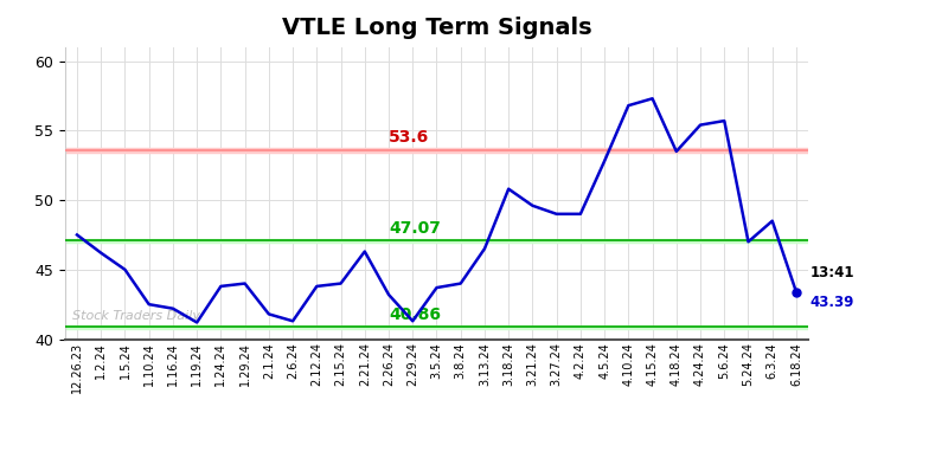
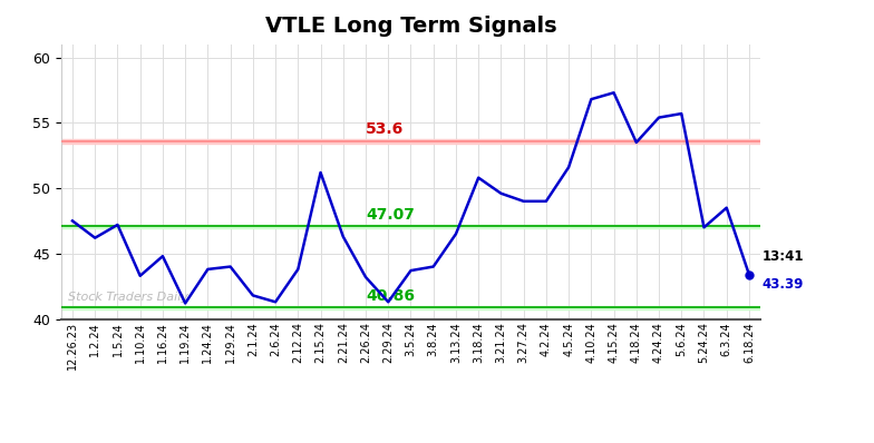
1.5.24: 45.0 -> 47.2
1.10.24: 42.5 -> 43.3
1.16.24: 42.2 -> 44.8
2.15.24: 44.0 -> 51.2
4.5.24: 52.8 -> 51.6
